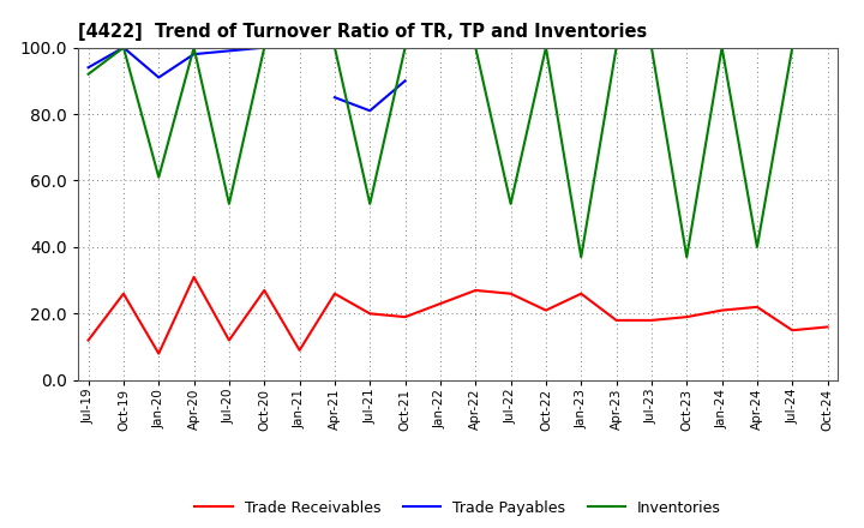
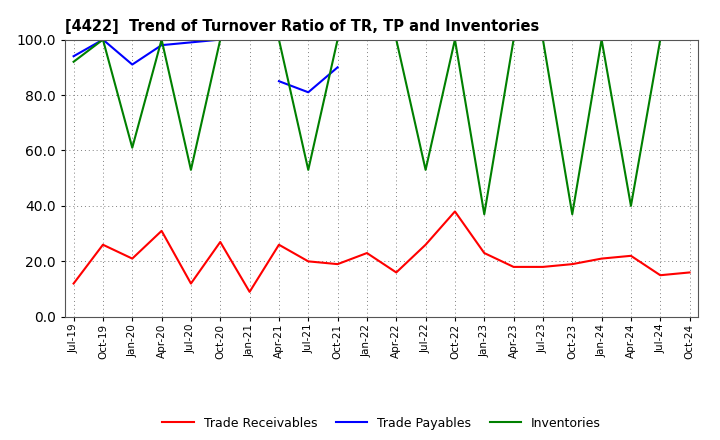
Trade Receivables/Jan-20: 8 -> 21
Trade Receivables/Apr-22: 27 -> 16
Trade Receivables/Oct-22: 21 -> 38
Trade Receivables/Jan-23: 26 -> 23
